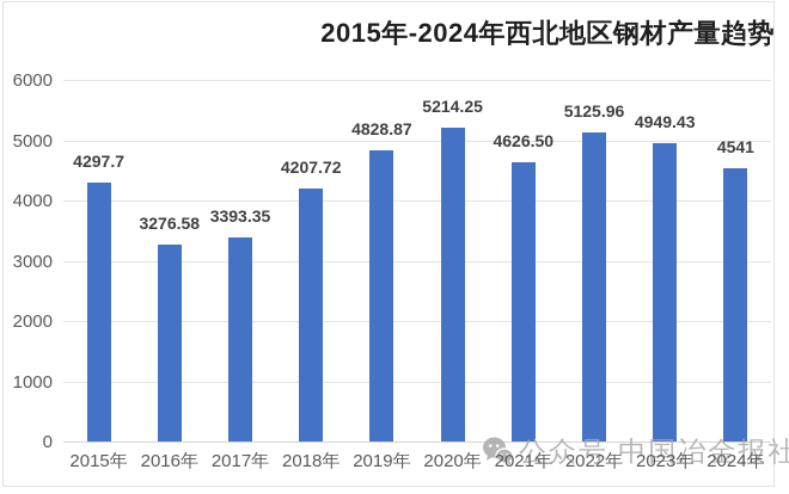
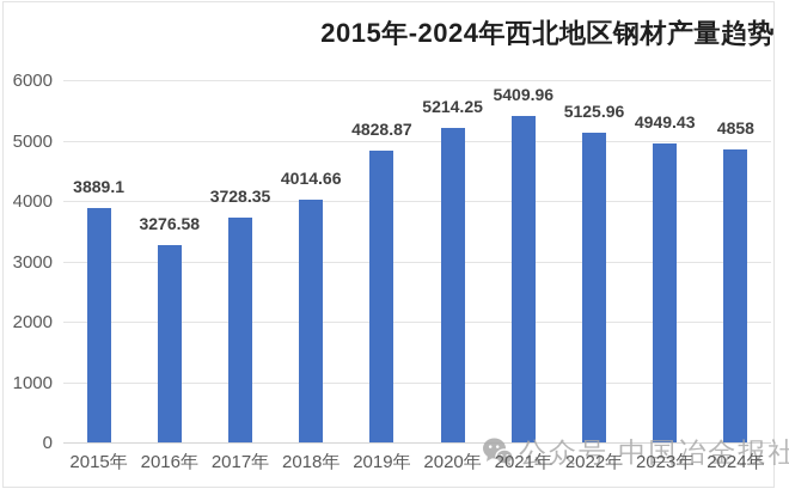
2015年: 4297.7 -> 3889.1
2017年: 3393.35 -> 3728.35
2018年: 4207.72 -> 4014.66
2021年: 4626.50 -> 5409.96
2024年: 4541 -> 4858
